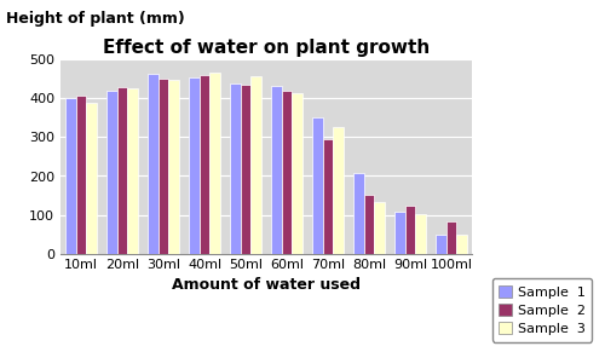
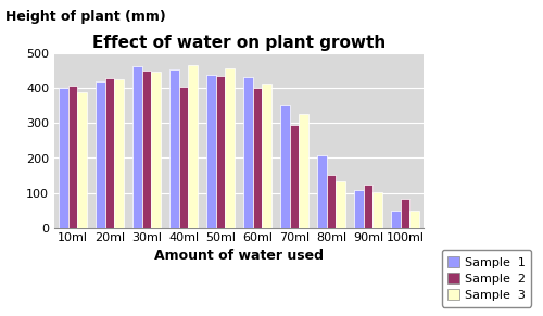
Sample 2/40ml: 460 -> 405
Sample 2/60ml: 420 -> 400
